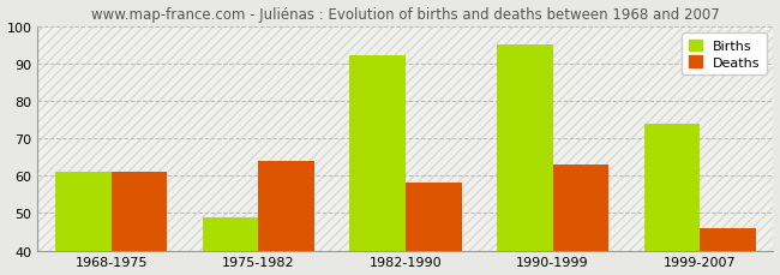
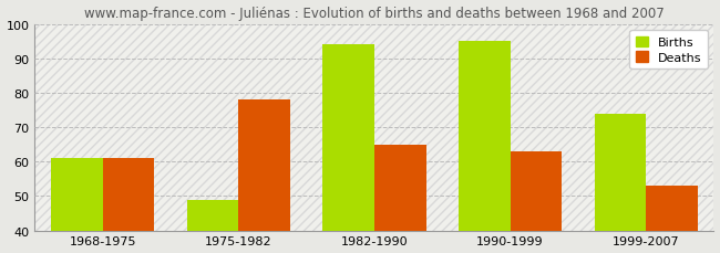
Deaths/1975-1982: 64 -> 78
Births/1982-1990: 92 -> 94
Deaths/1982-1990: 58 -> 65
Deaths/1999-2007: 46 -> 53
